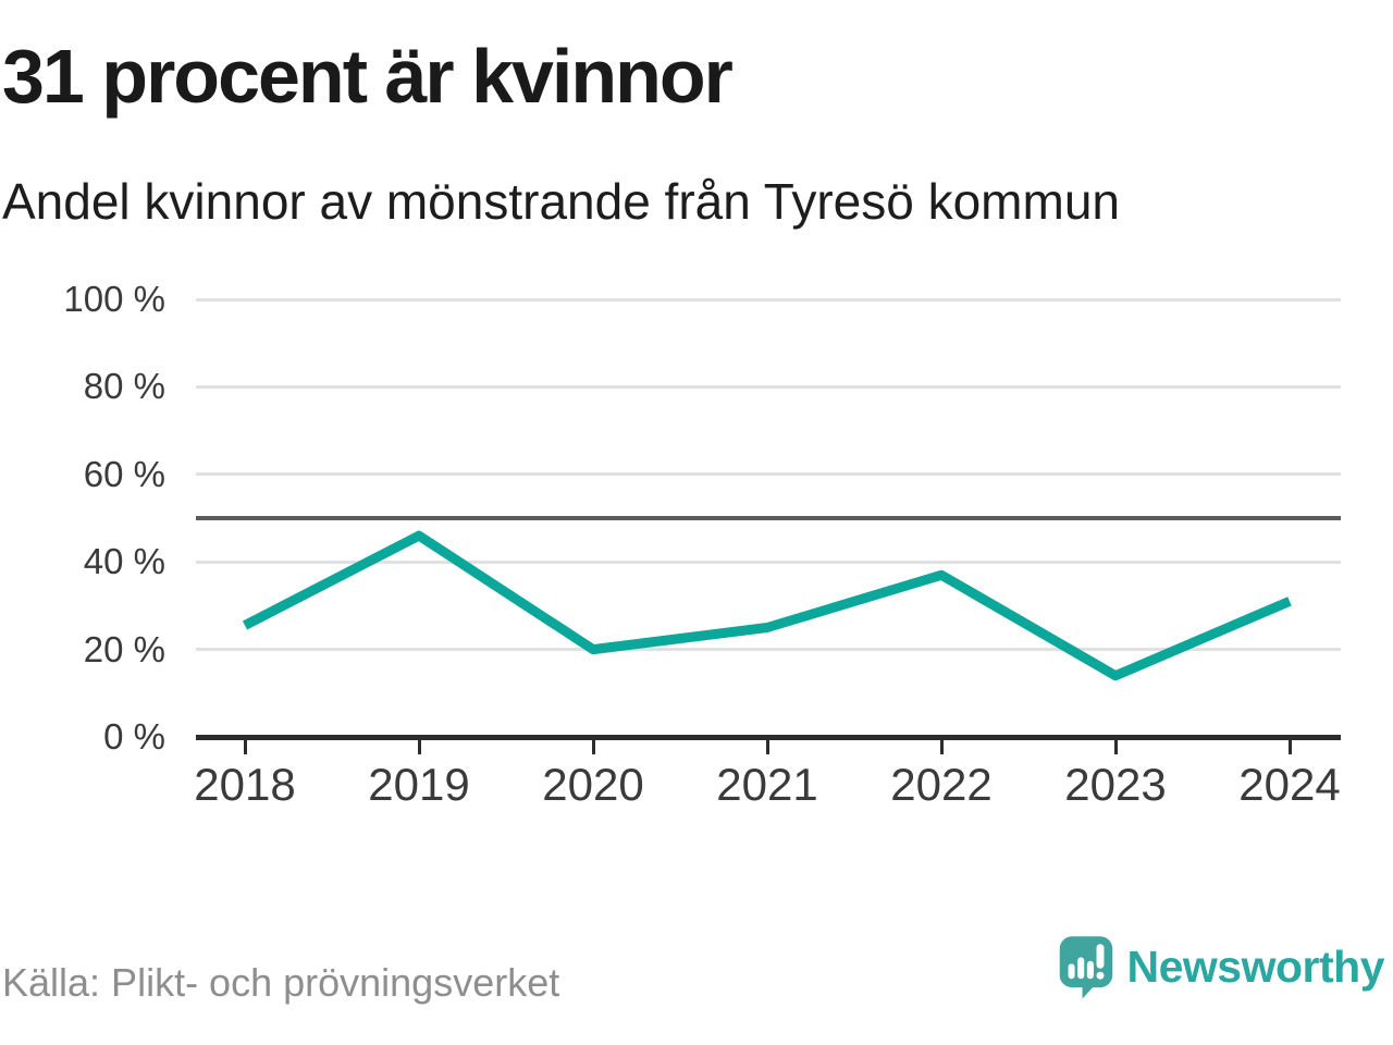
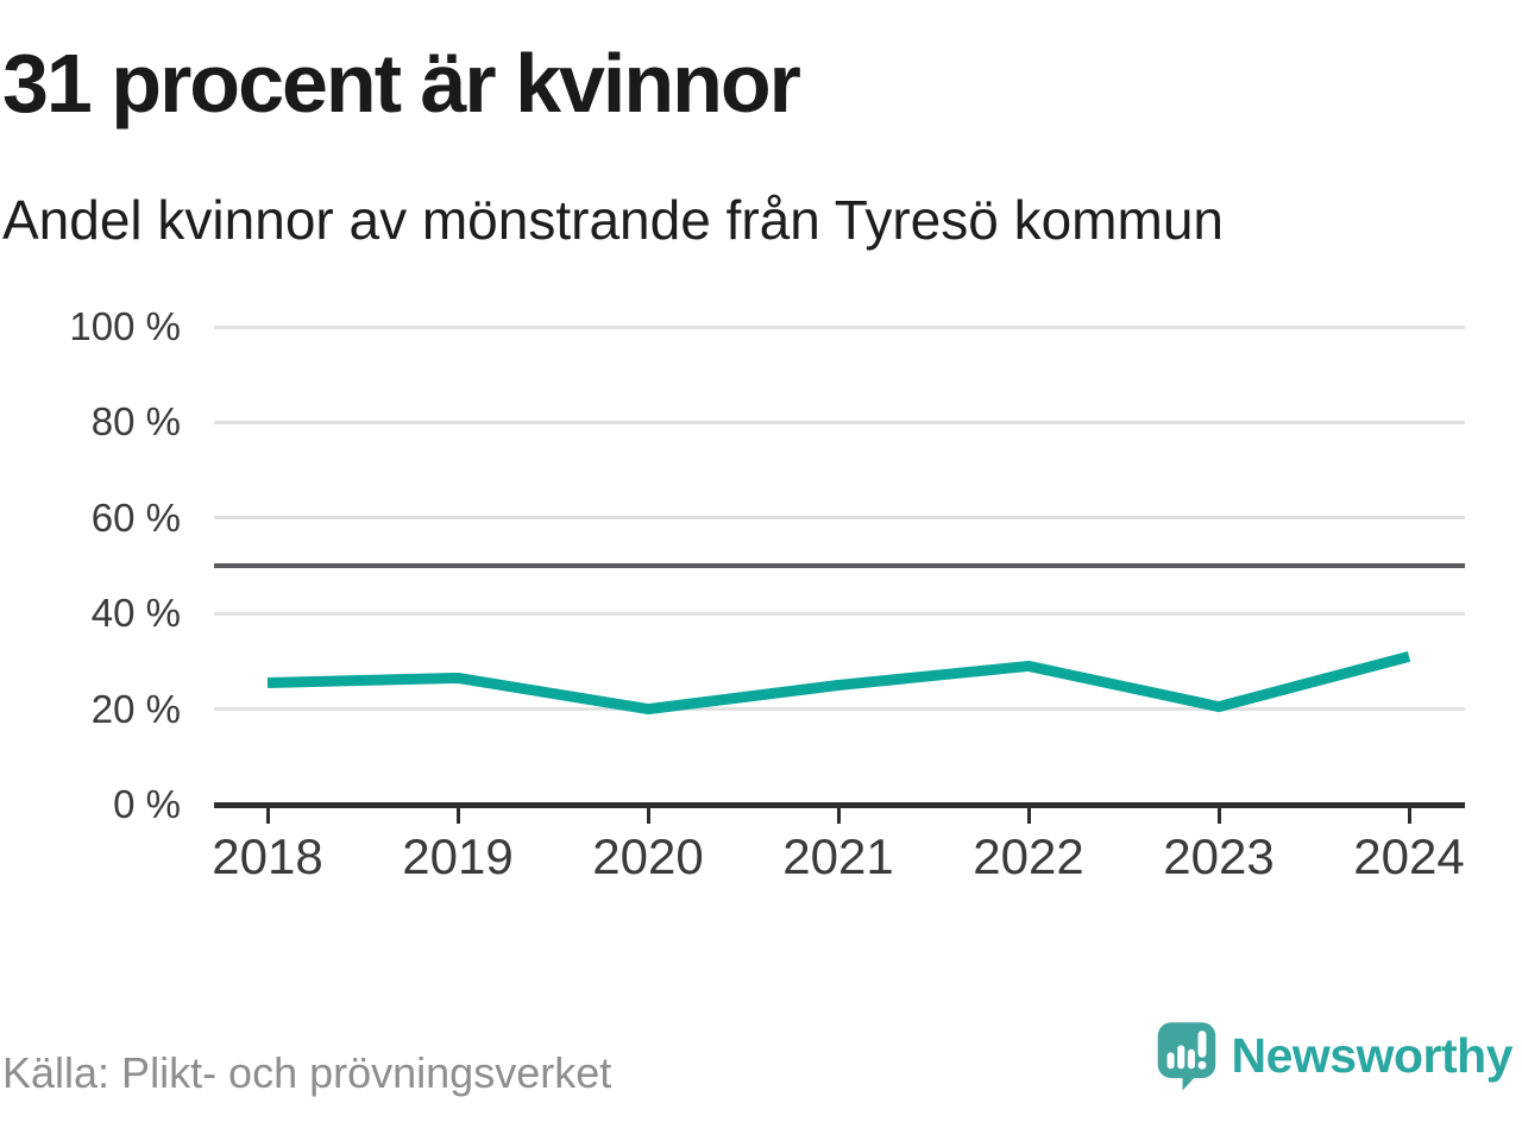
2019: 46% -> 26%
2022: 37% -> 29%
2023: 14% -> 20%
